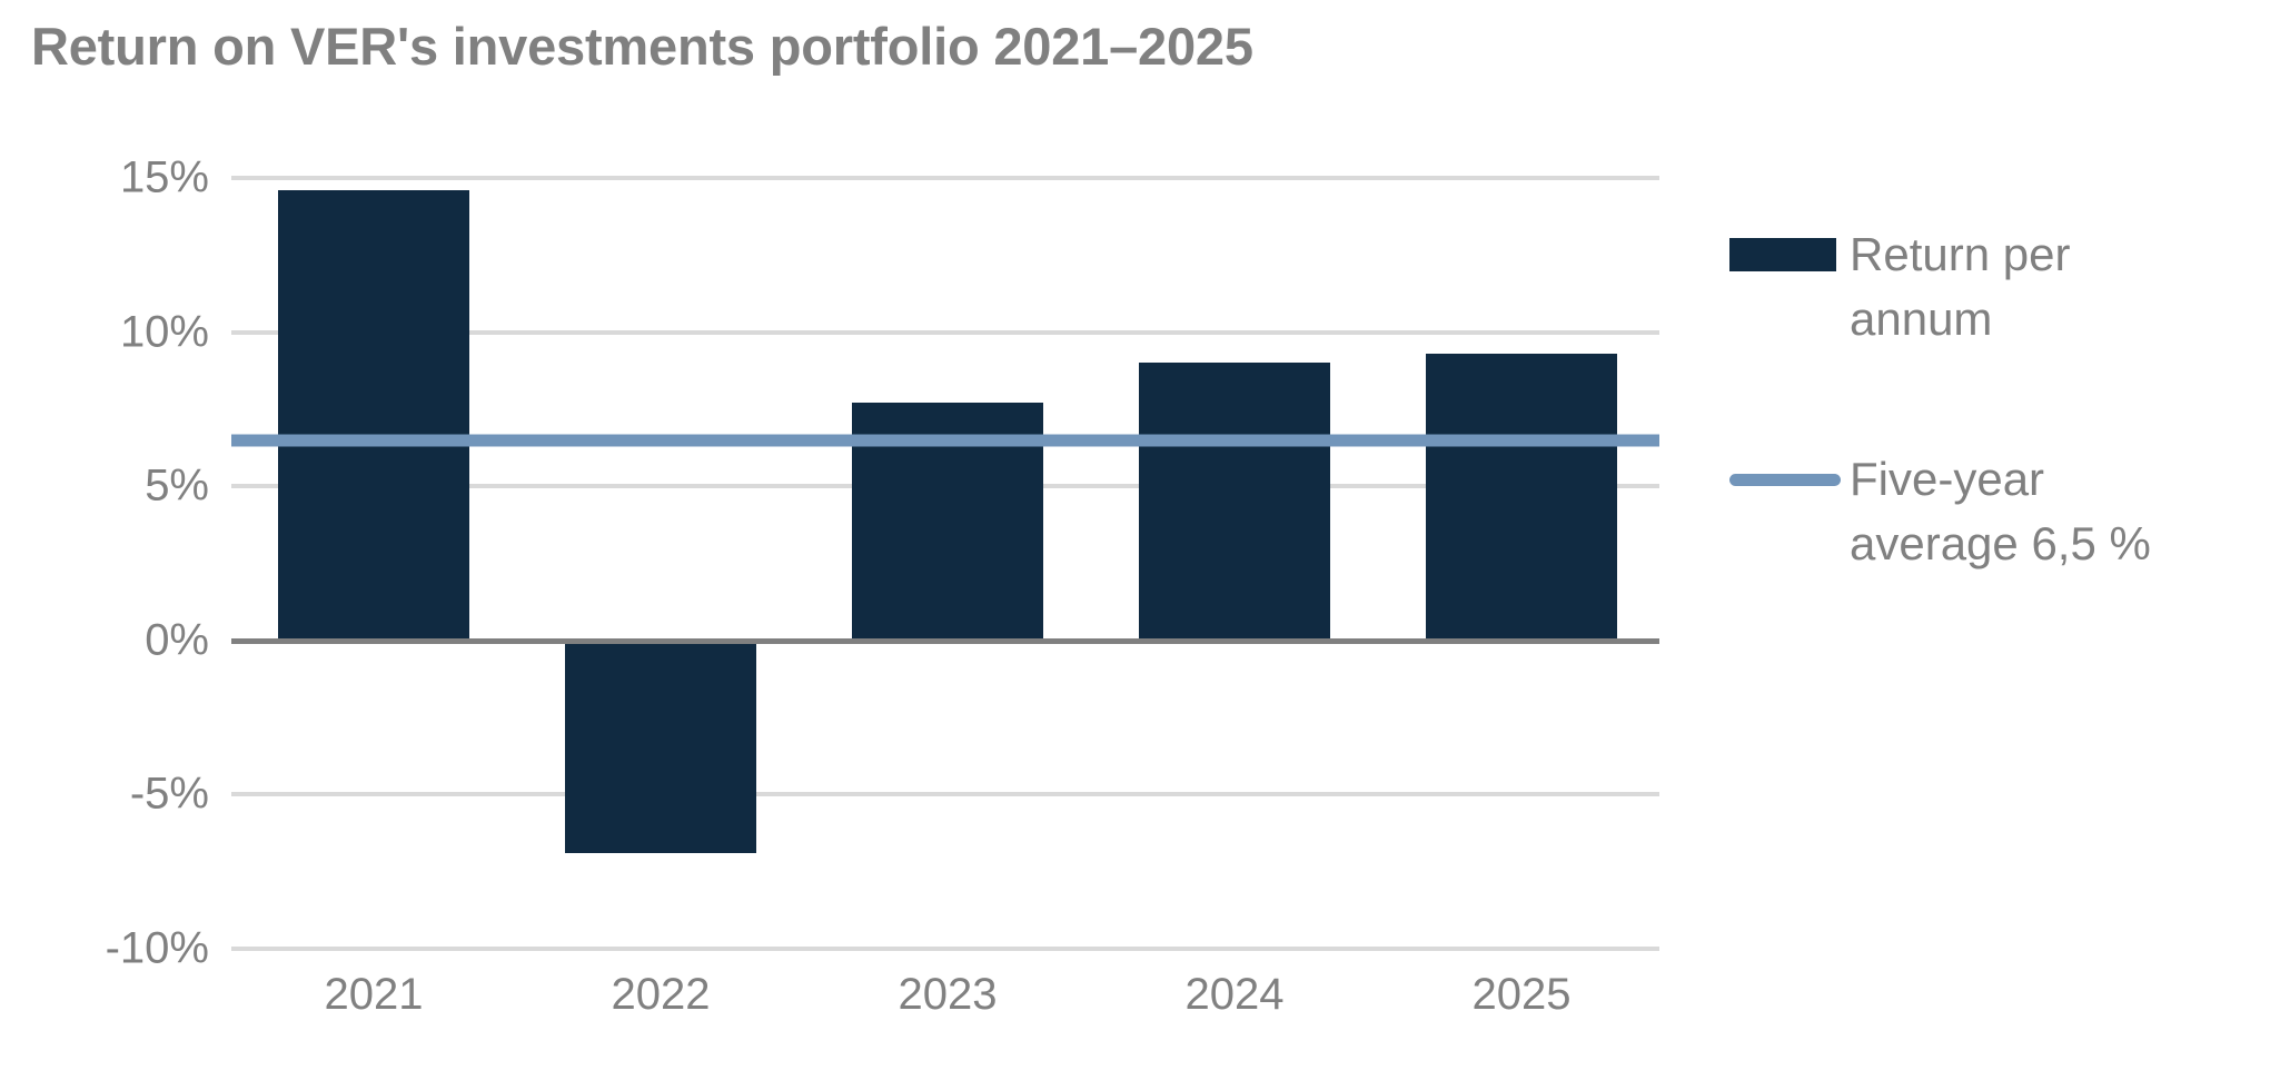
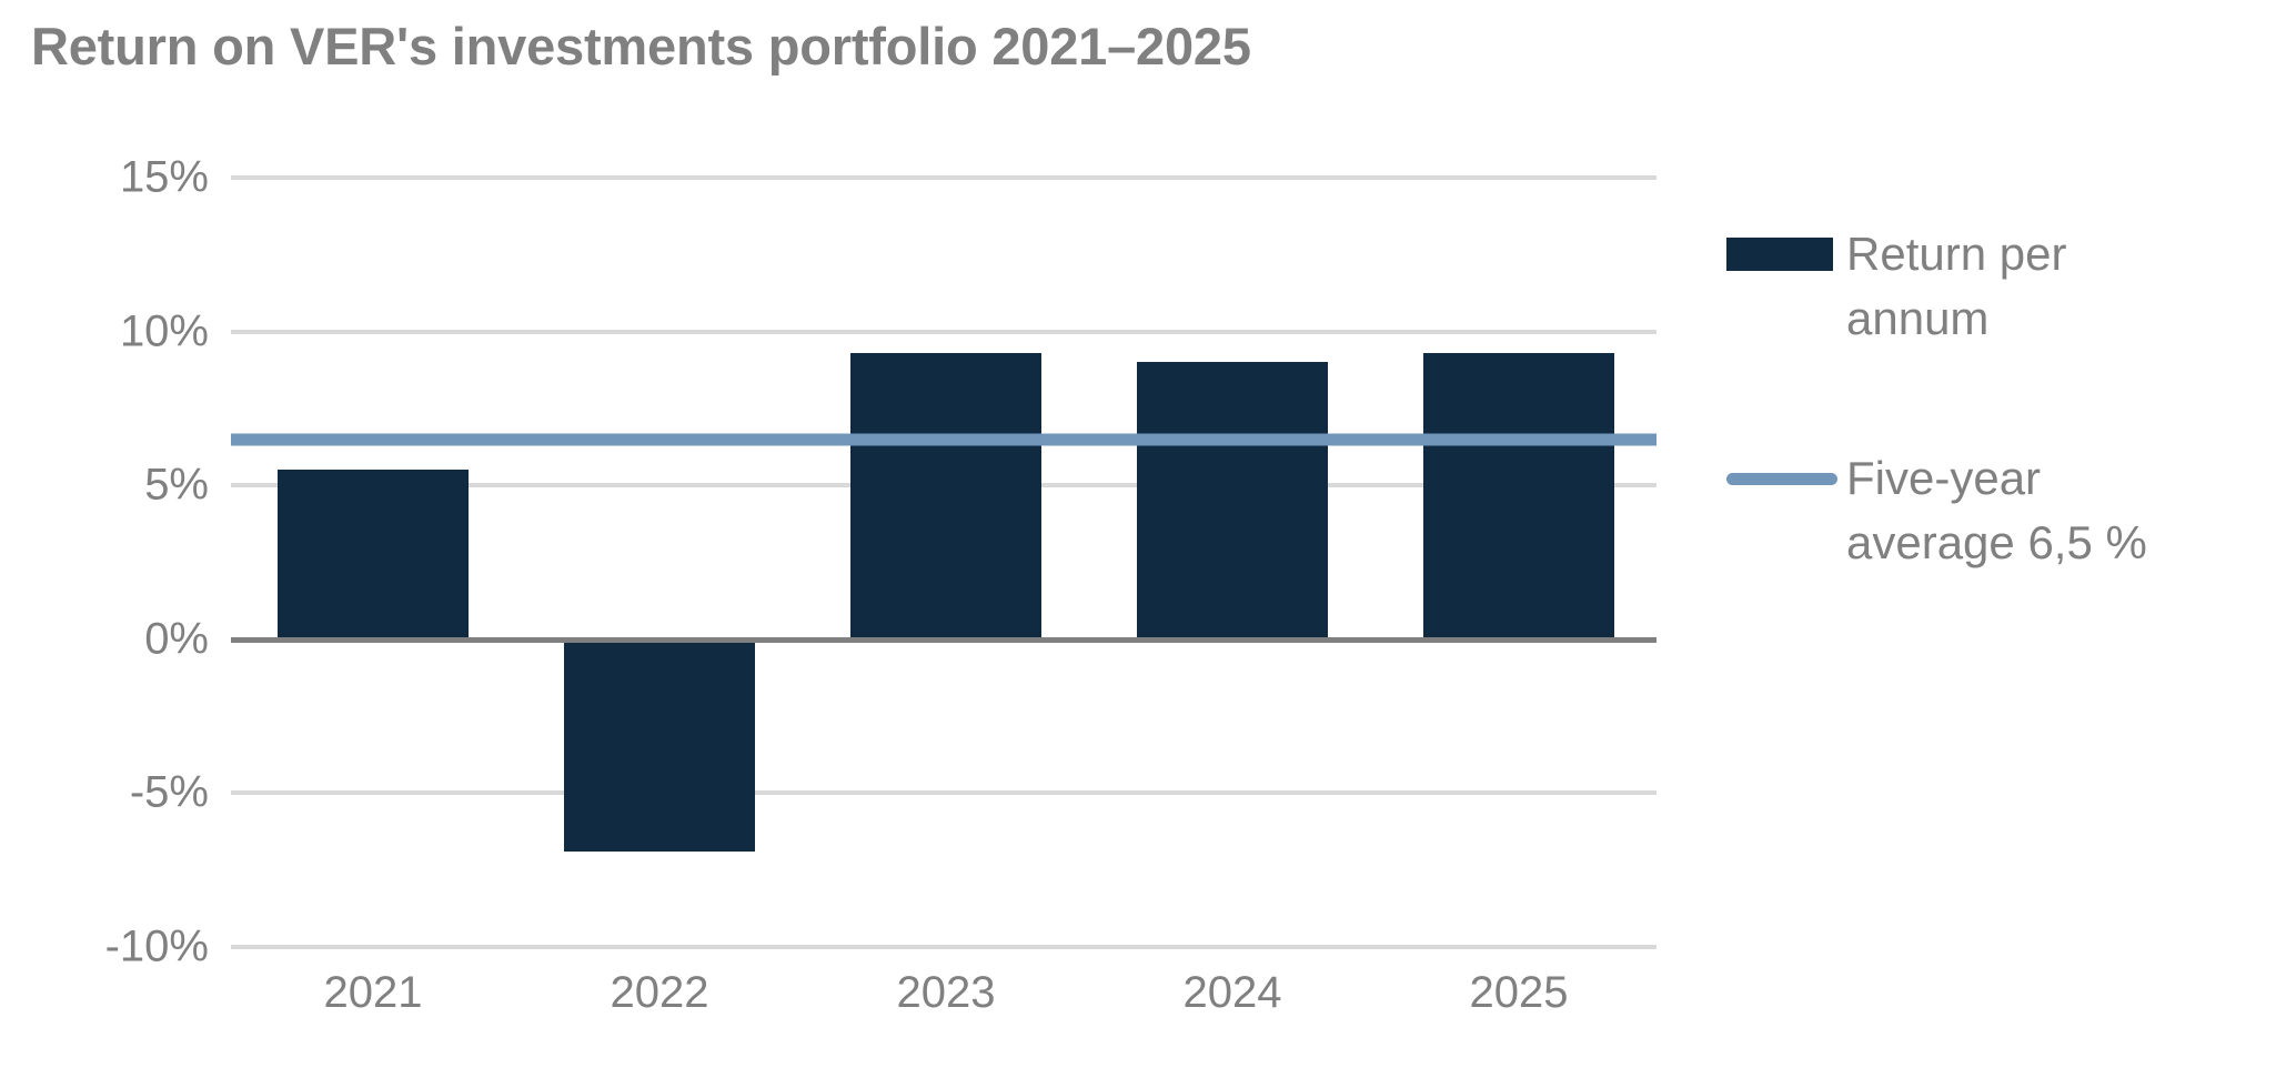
2021: 14.6% -> 5.5%
2023: 7.7% -> 9.3%
